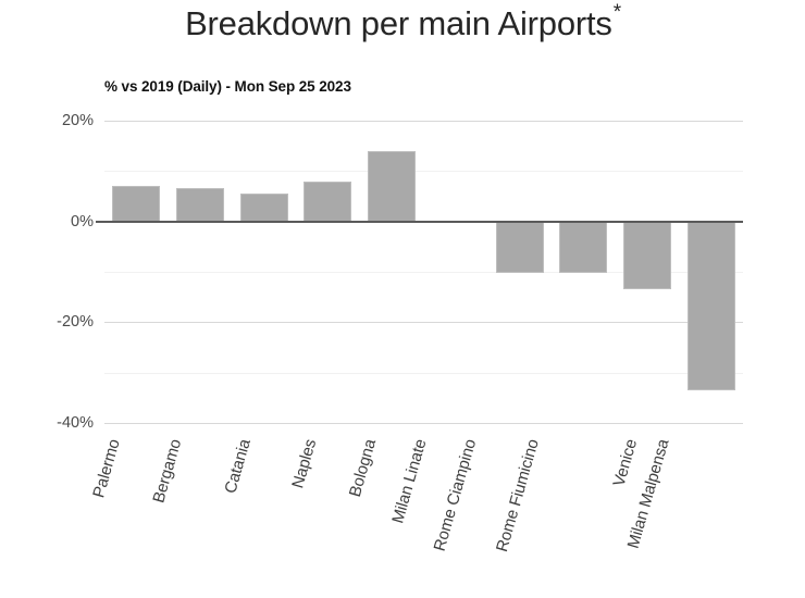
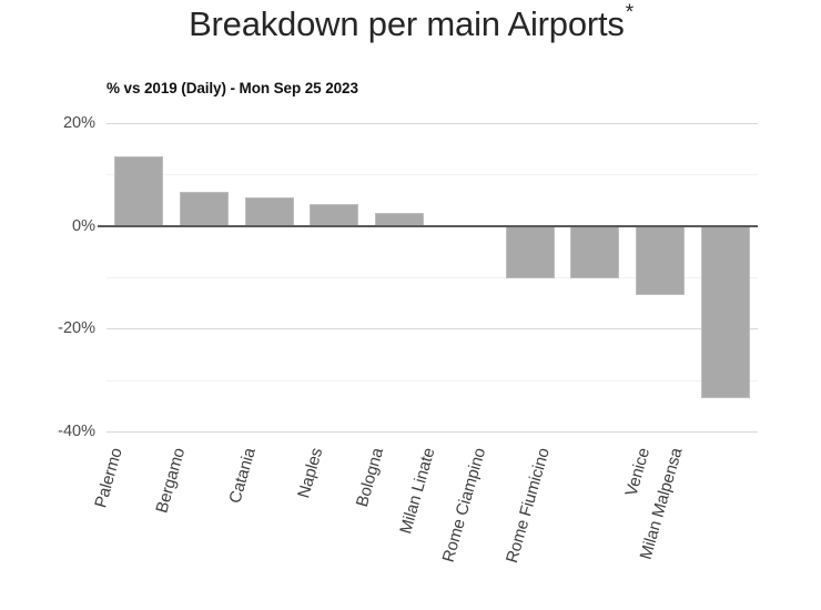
Palermo: 7% -> 14%
Naples: 8% -> 4%
Bologna: 14% -> 2%
